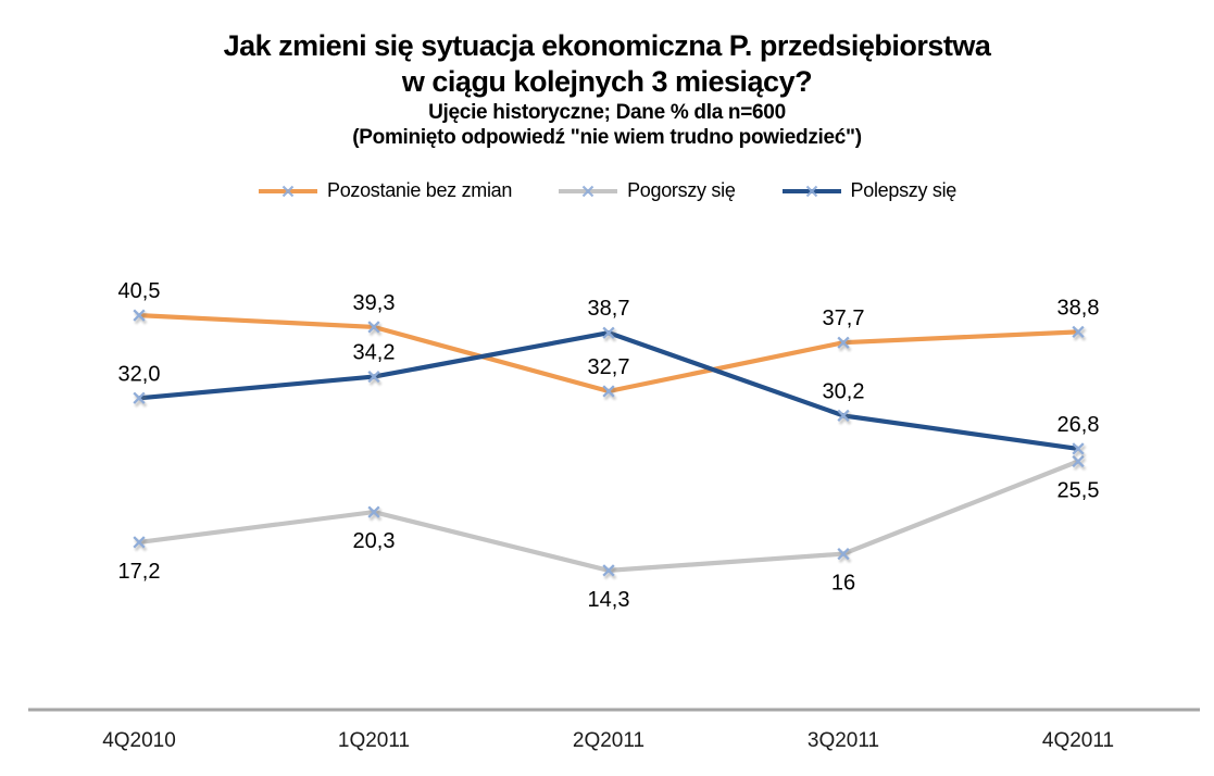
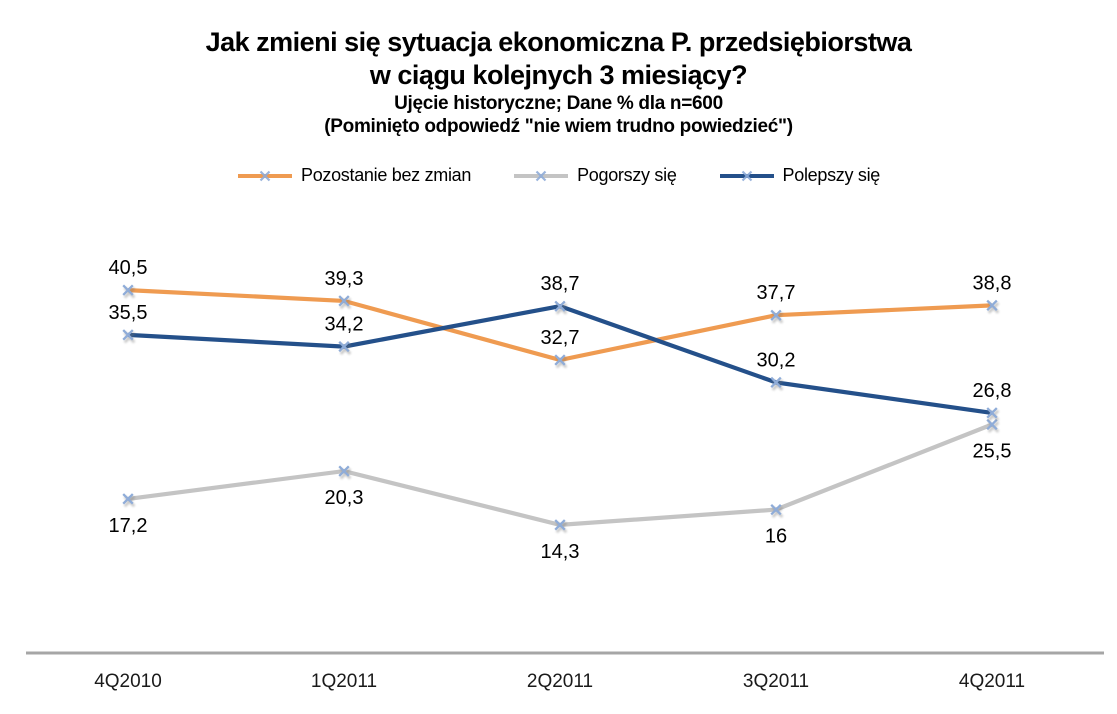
Polepszy się/4Q2010: 32,0 -> 35,5
